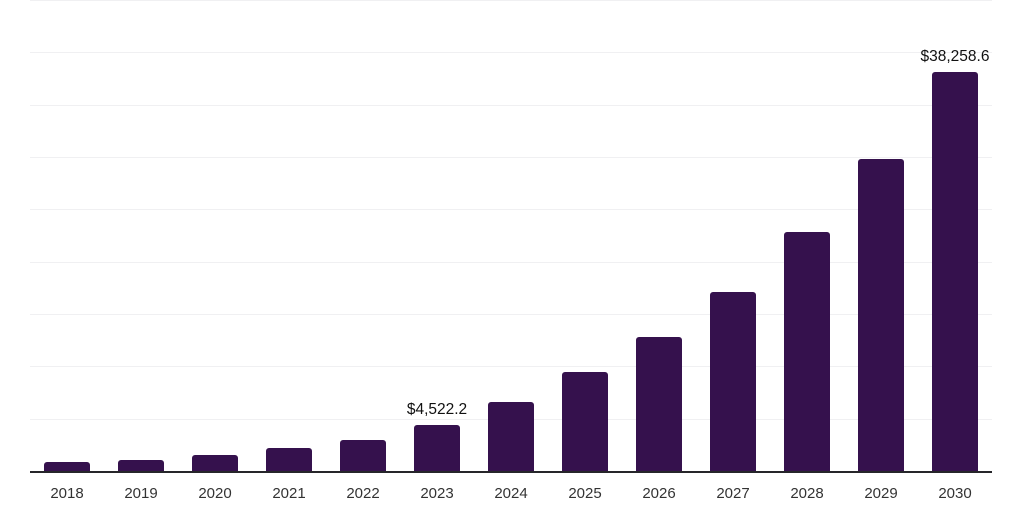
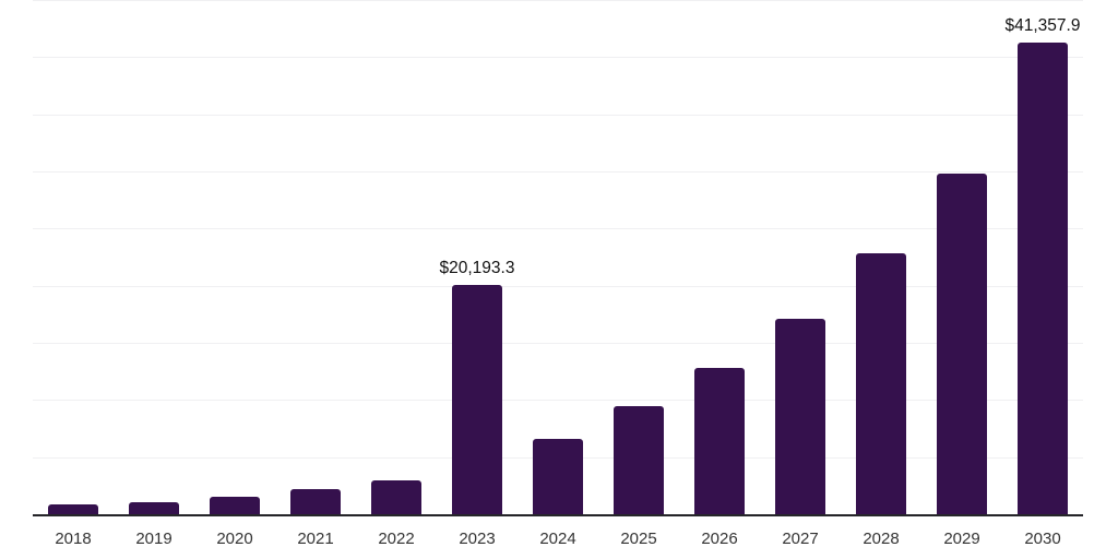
2023: $4,522.2 -> $20,193.3
2030: $38,258.6 -> $41,357.9
